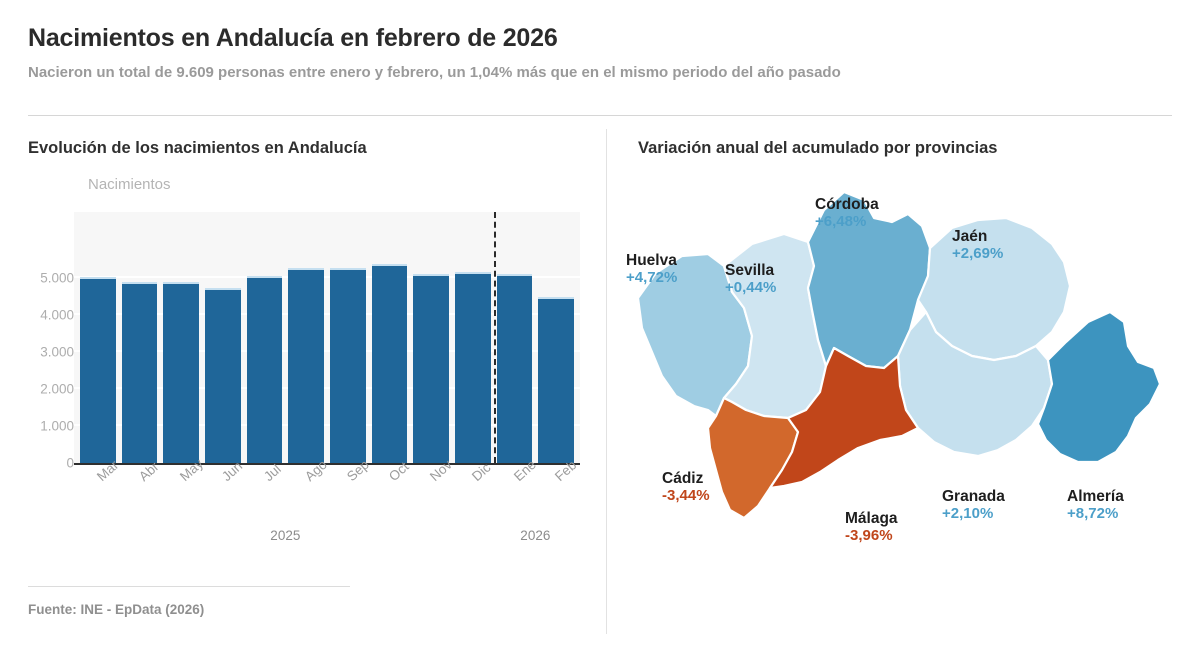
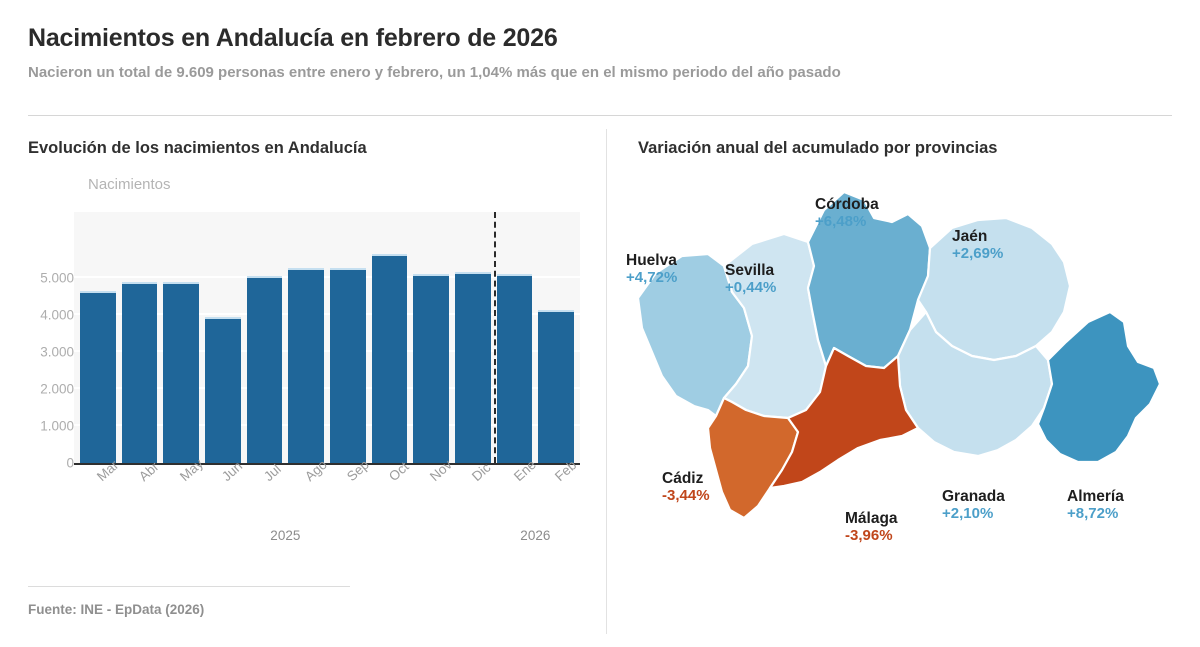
Mar: 5000 -> 4600
Jun: 4700 -> 3900
Oct: 5400 -> 5600
Feb: 4400 -> 4100
